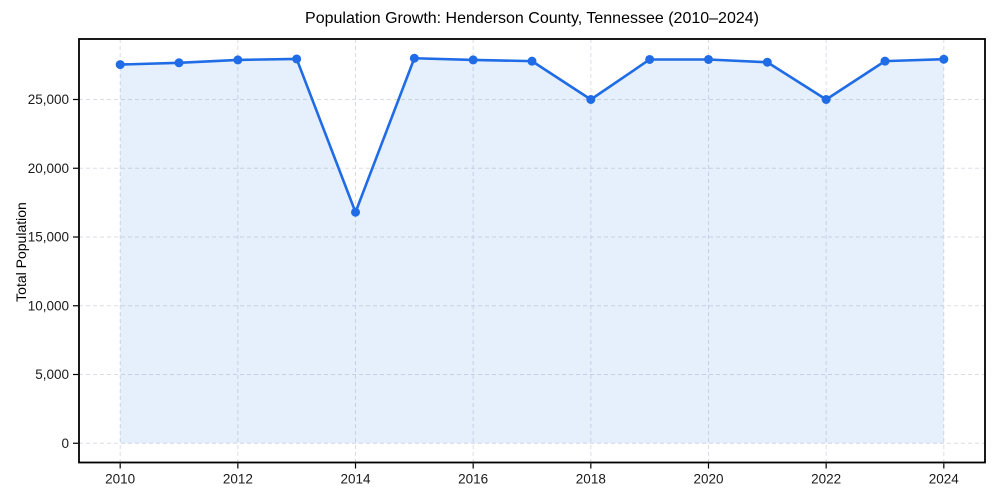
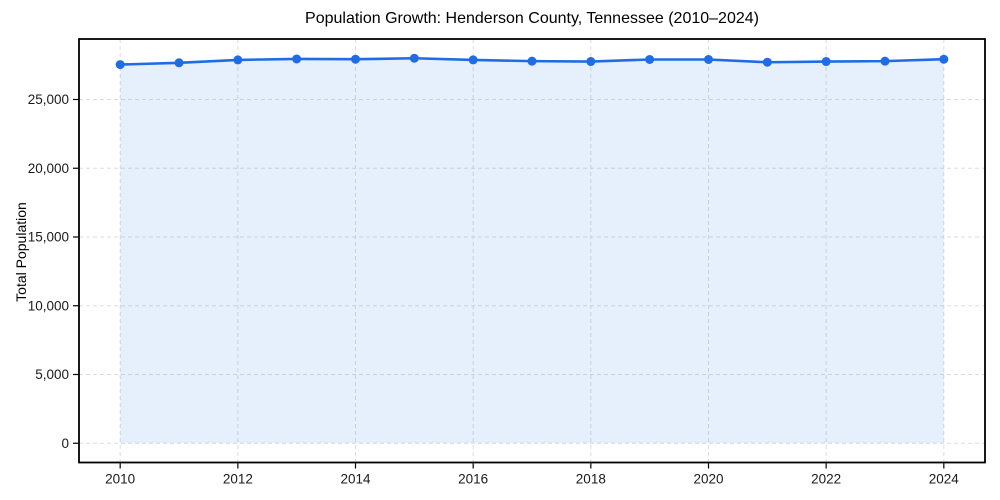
2014: 16800 -> 27900
2018: 25000 -> 27800
2022: 25000 -> 27800
